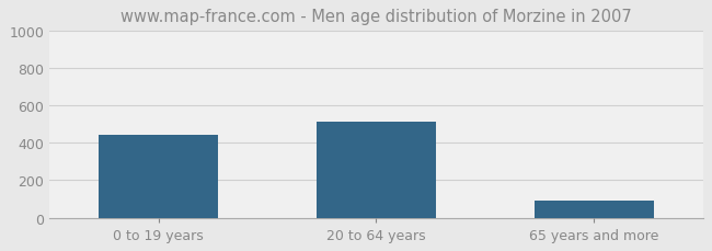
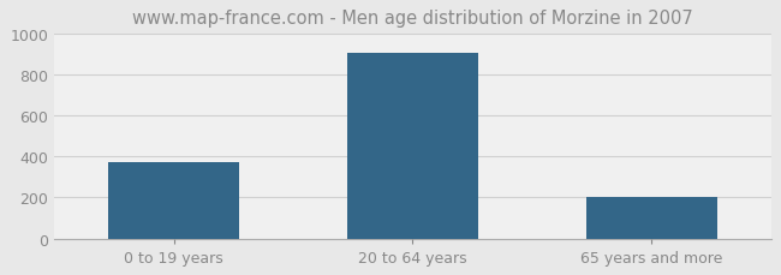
0 to 19 years: 440 -> 380
20 to 64 years: 510 -> 900
65 years and more: 90 -> 200
